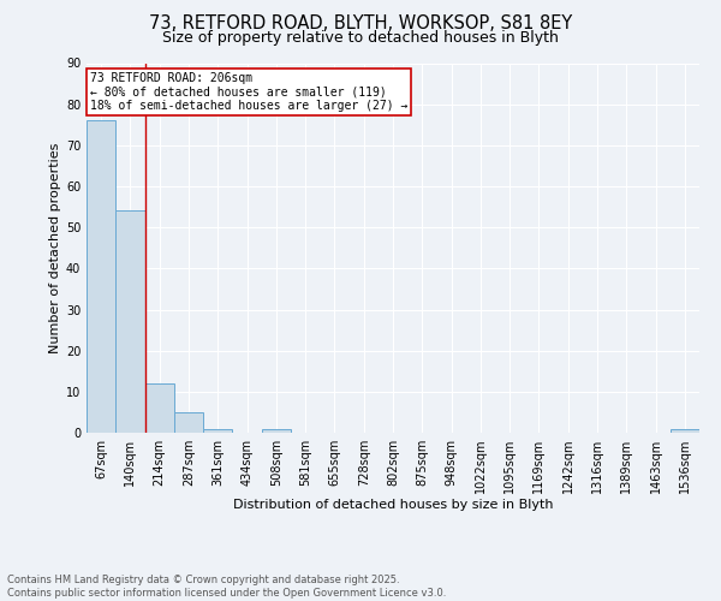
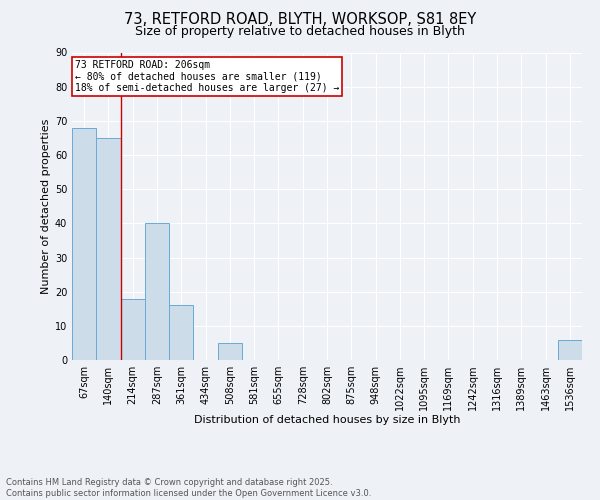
67sqm: 76 -> 68
140sqm: 54 -> 65
214sqm: 12 -> 18
287sqm: 5 -> 40
361sqm: 1 -> 16
508sqm: 1 -> 5
1536sqm: 1 -> 6
